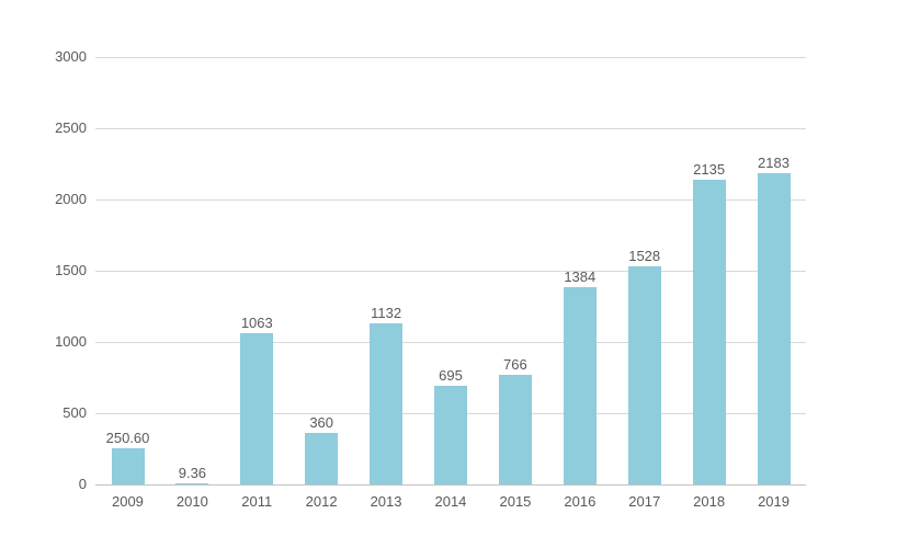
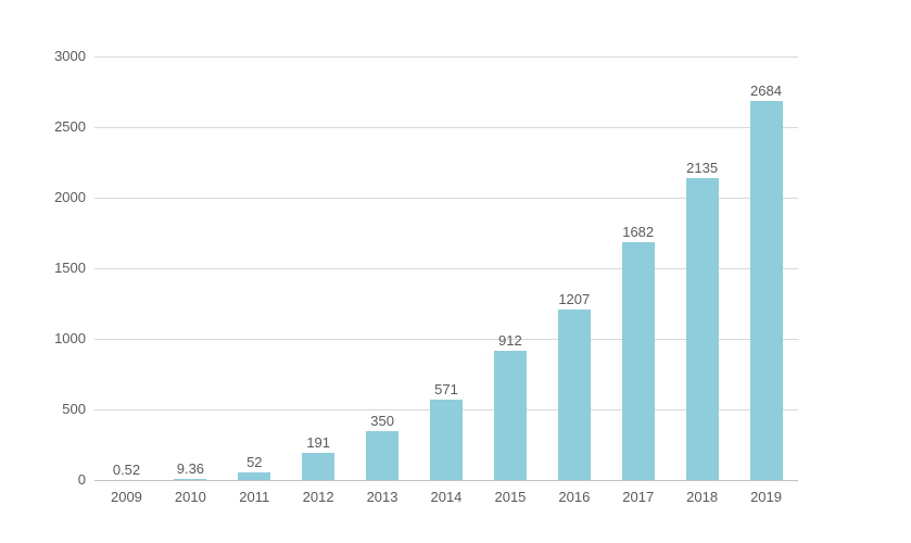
2009: 250.60 -> 0.52
2011: 1063 -> 52
2012: 360 -> 191
2013: 1132 -> 350
2014: 695 -> 571
2015: 766 -> 912
2016: 1384 -> 1207
2017: 1528 -> 1682
2019: 2183 -> 2684
